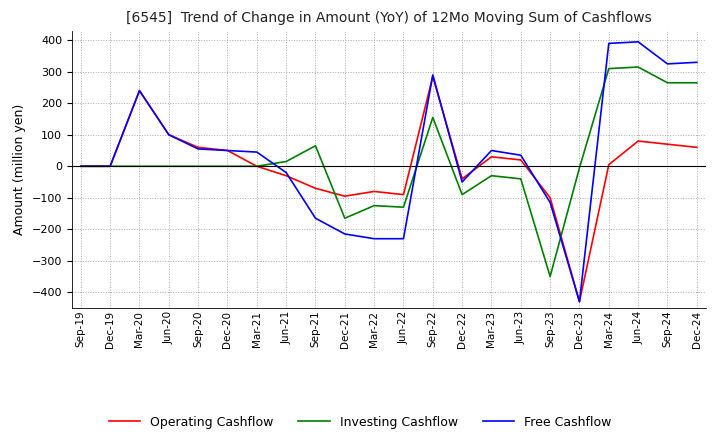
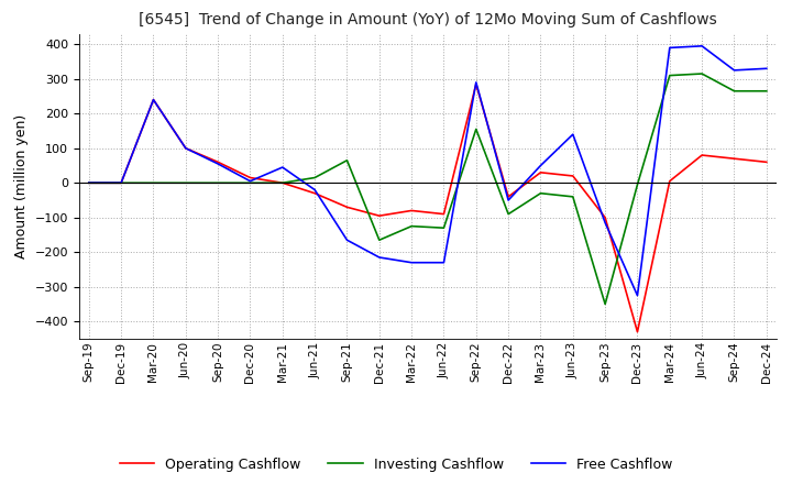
Operating Cashflow/Dec-20: 50 -> 15
Free Cashflow/Dec-20: 50 -> 5
Free Cashflow/Jun-23: 35 -> 140
Free Cashflow/Dec-23: -430 -> -325
